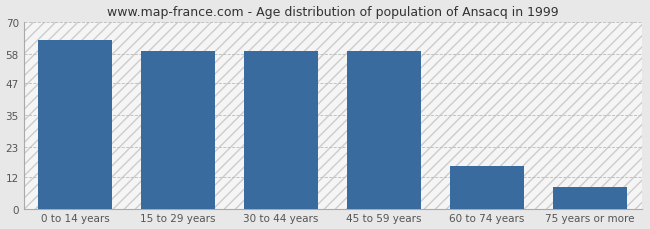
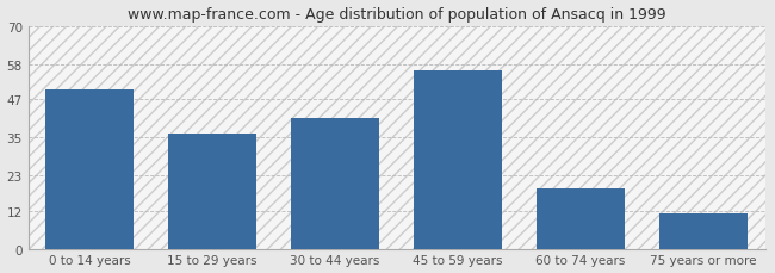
0 to 14 years: 63 -> 50
15 to 29 years: 59 -> 36
30 to 44 years: 59 -> 41
45 to 59 years: 59 -> 56
60 to 74 years: 16 -> 19
75 years or more: 8 -> 11
